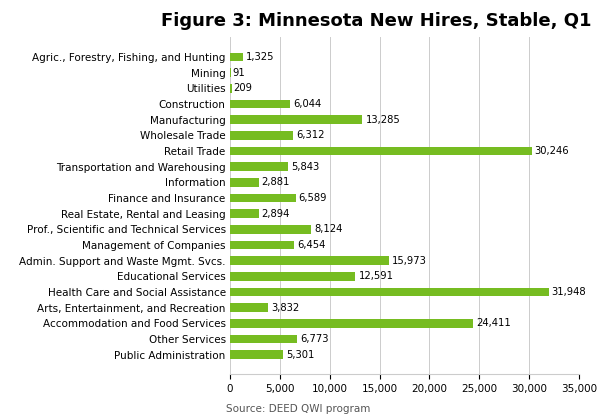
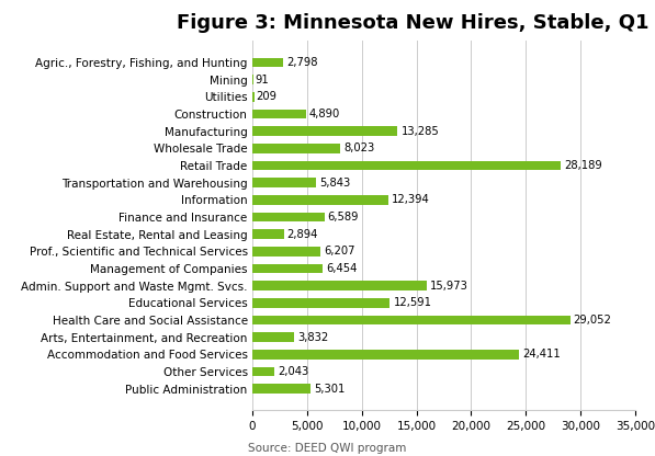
Agric., Forestry, Fishing, and Hunting: 1,325 -> 2,798
Construction: 6,044 -> 4,890
Wholesale Trade: 6,312 -> 8,023
Retail Trade: 30,246 -> 28,189
Information: 2,881 -> 12,394
Prof., Scientific and Technical Services: 8,124 -> 6,207
Health Care and Social Assistance: 31,948 -> 29,052
Other Services: 6,773 -> 2,043
